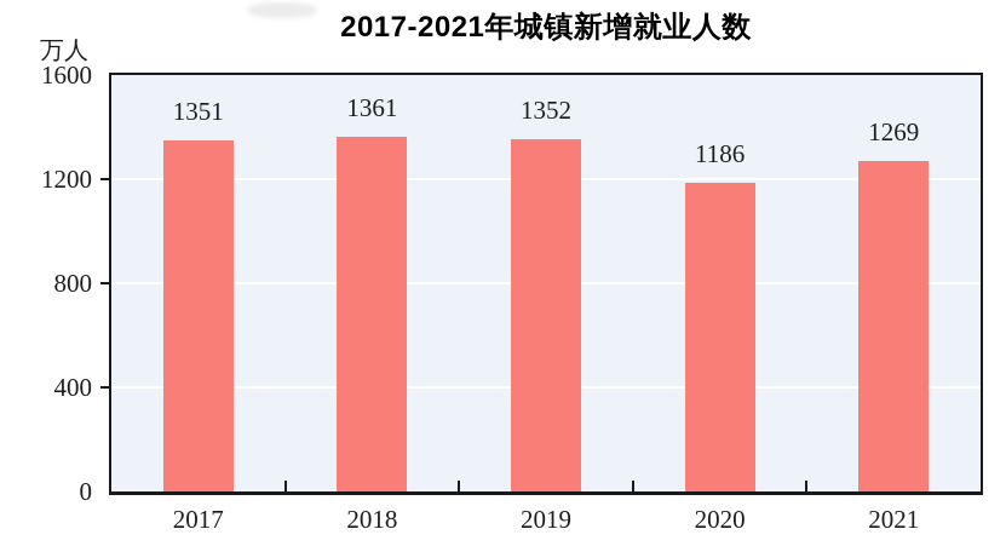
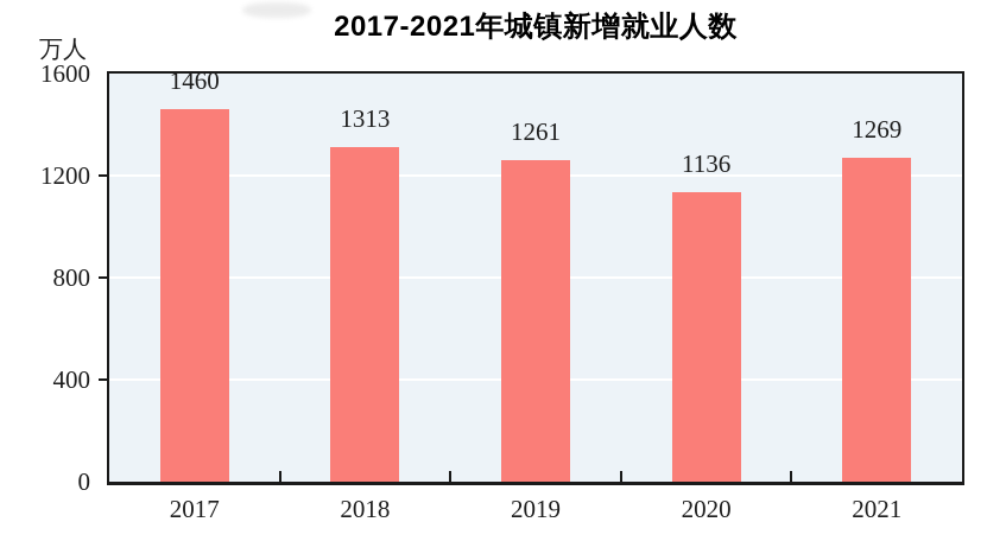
2017: 1351 -> 1460
2018: 1361 -> 1313
2019: 1352 -> 1261
2020: 1186 -> 1136
